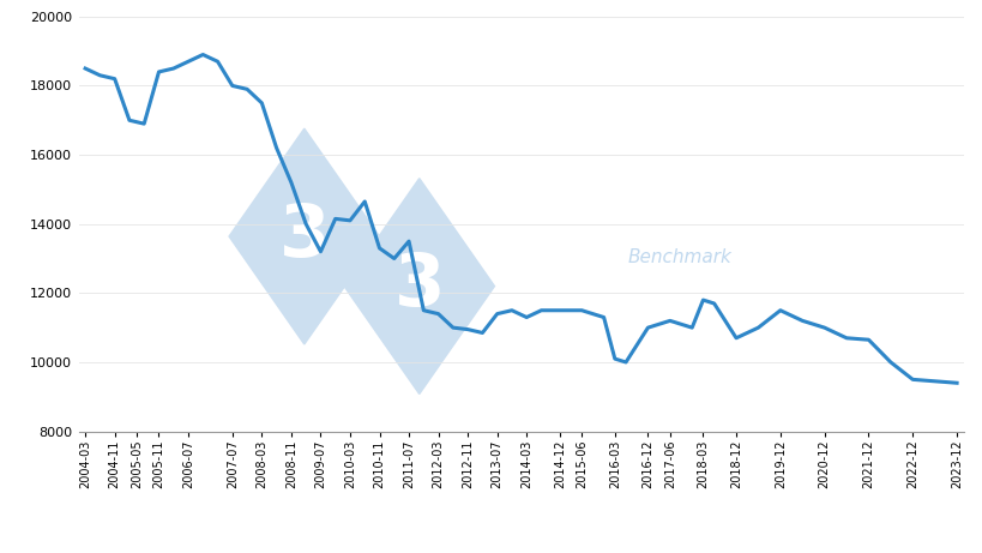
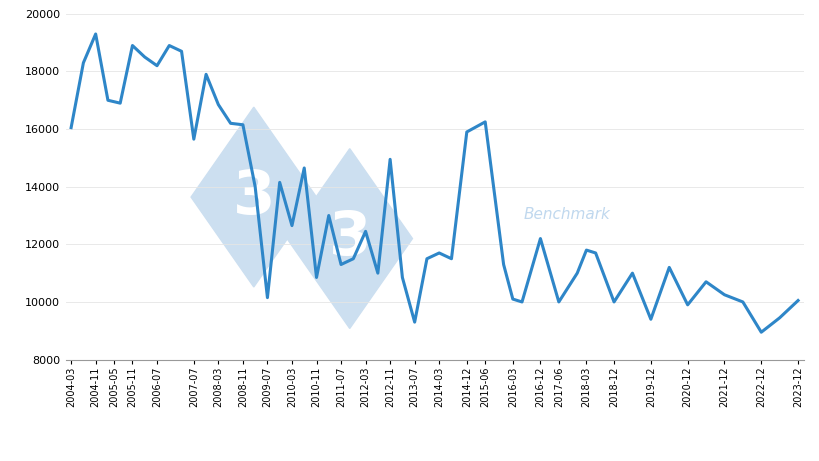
2004-03: 18500 -> 16050
2004-11: 18200 -> 19300
2005-11: 18400 -> 18900
2006-07: 18700 -> 18200
2007-07: 18000 -> 15650
2008-03: 17500 -> 16850
2008-11: 15200 -> 16150
2009-07: 13200 -> 10150
2010-03: 14100 -> 12650
2010-11: 13300 -> 10850
2011-07: 13500 -> 11300
2012-03: 11400 -> 12450
2012-11: 10950 -> 14950
2013-07: 11400 -> 9300
2014-03: 11300 -> 11700
2014-12: 11500 -> 15900
2015-06: 11500 -> 16250
2016-12: 11000 -> 12200
2017-06: 11200 -> 10000
2018-12: 10700 -> 10000
2019-12: 11500 -> 9400
2020-12: 11000 -> 9900
2021-12: 10650 -> 10250
2022-12: 9500 -> 8950
2023-12: 9400 -> 10050
